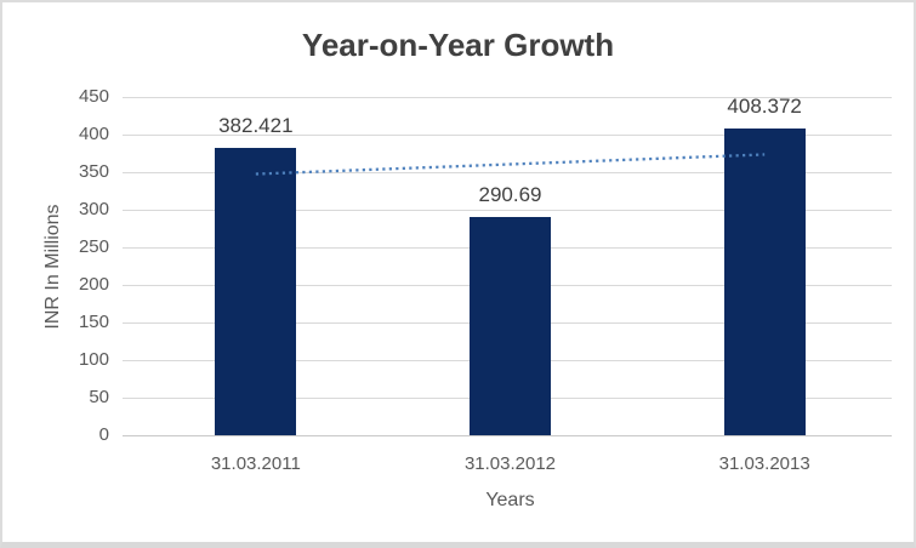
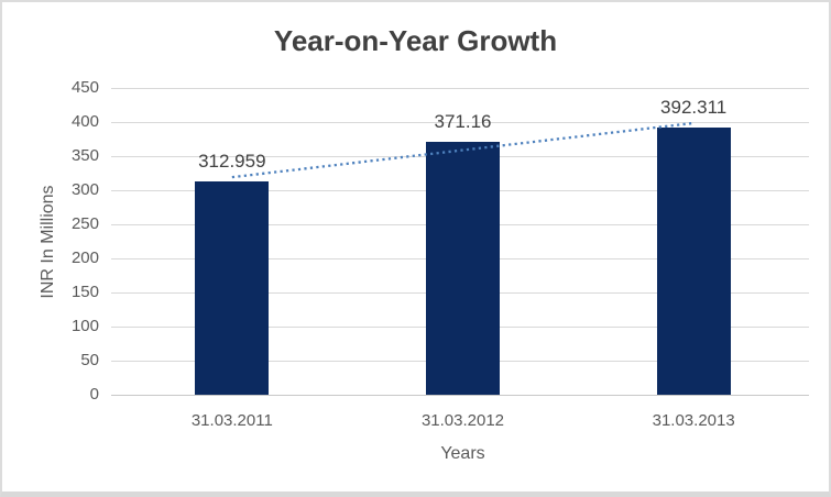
31.03.2011: 382.421 -> 312.959
31.03.2012: 290.69 -> 371.16
31.03.2013: 408.372 -> 392.311
